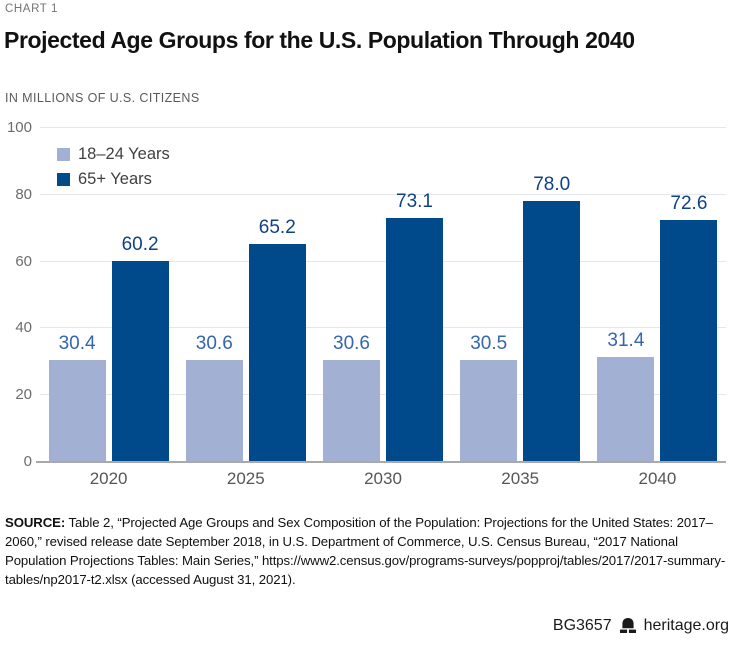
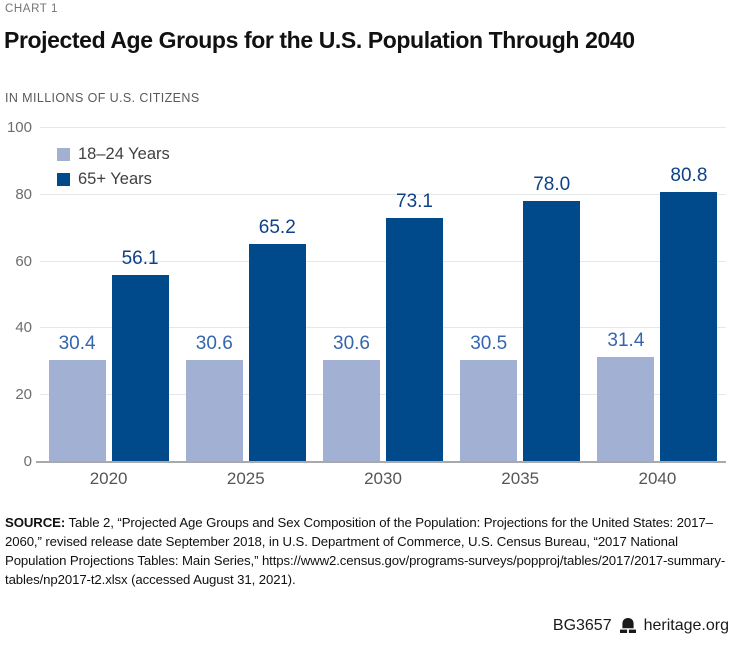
65+ Years/2020: 60.2 -> 56.1
65+ Years/2040: 72.6 -> 80.8
